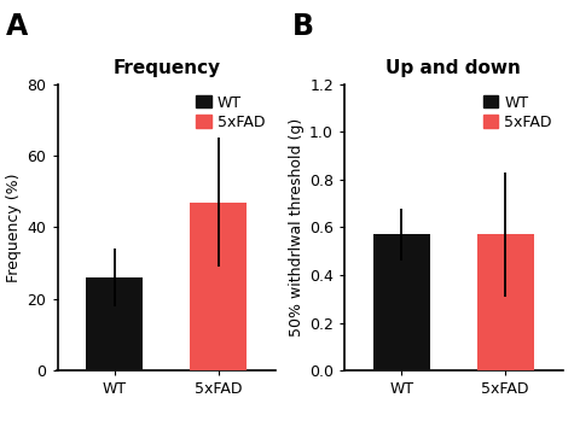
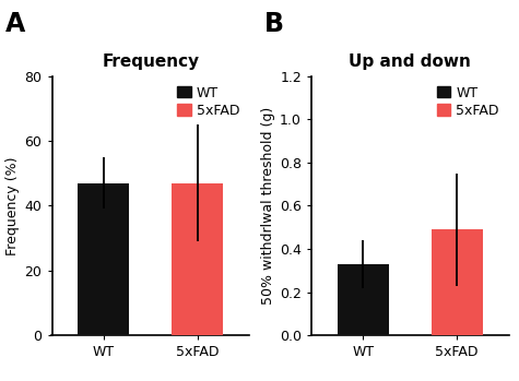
Frequency/WT: 26 -> 47
Up and down/WT: 0.57 -> 0.33
Up and down/5xFAD: 0.57 -> 0.49
